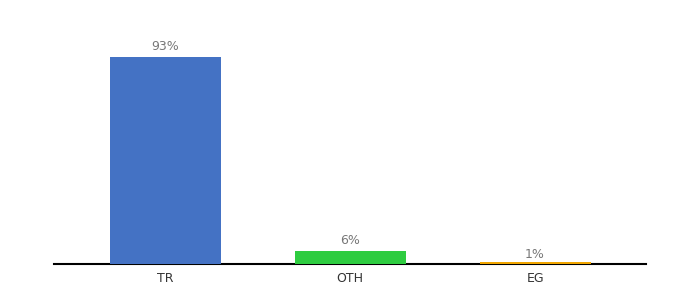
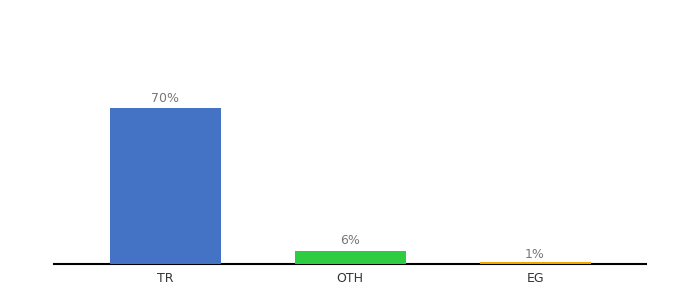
TR: 93% -> 70%
